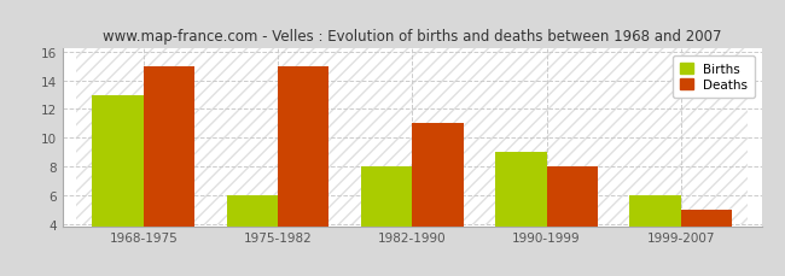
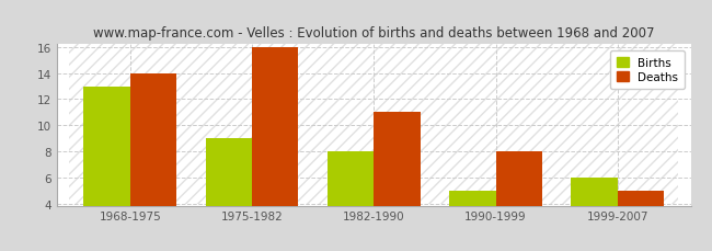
Deaths/1968-1975: 15 -> 14
Births/1975-1982: 6 -> 9
Deaths/1975-1982: 15 -> 16
Births/1990-1999: 9 -> 5
